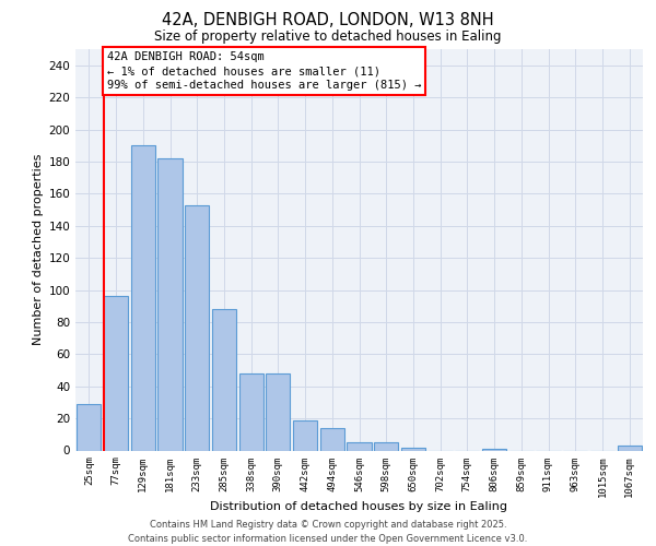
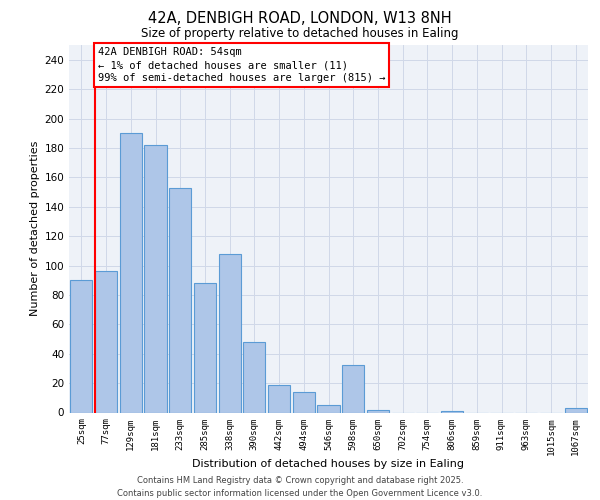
25sqm: 29 -> 90
338sqm: 48 -> 108
598sqm: 5 -> 32
